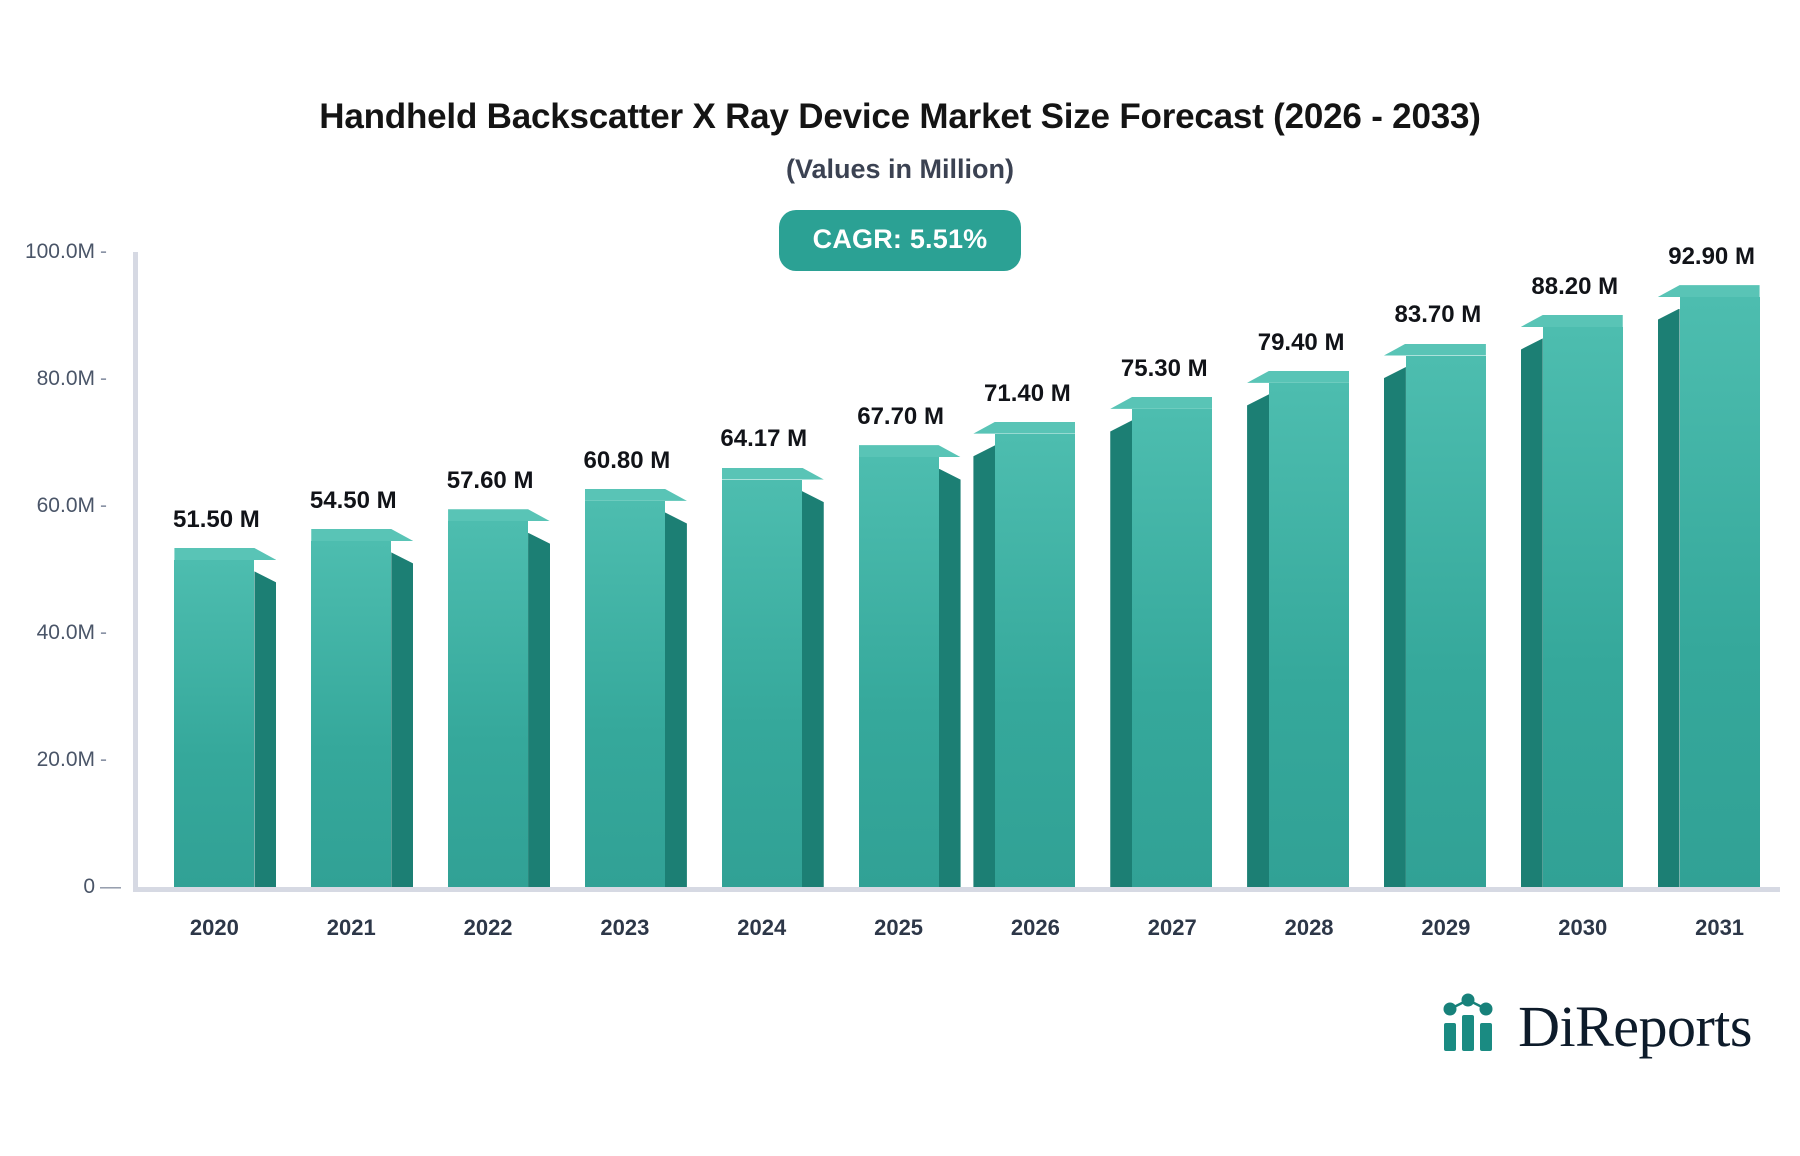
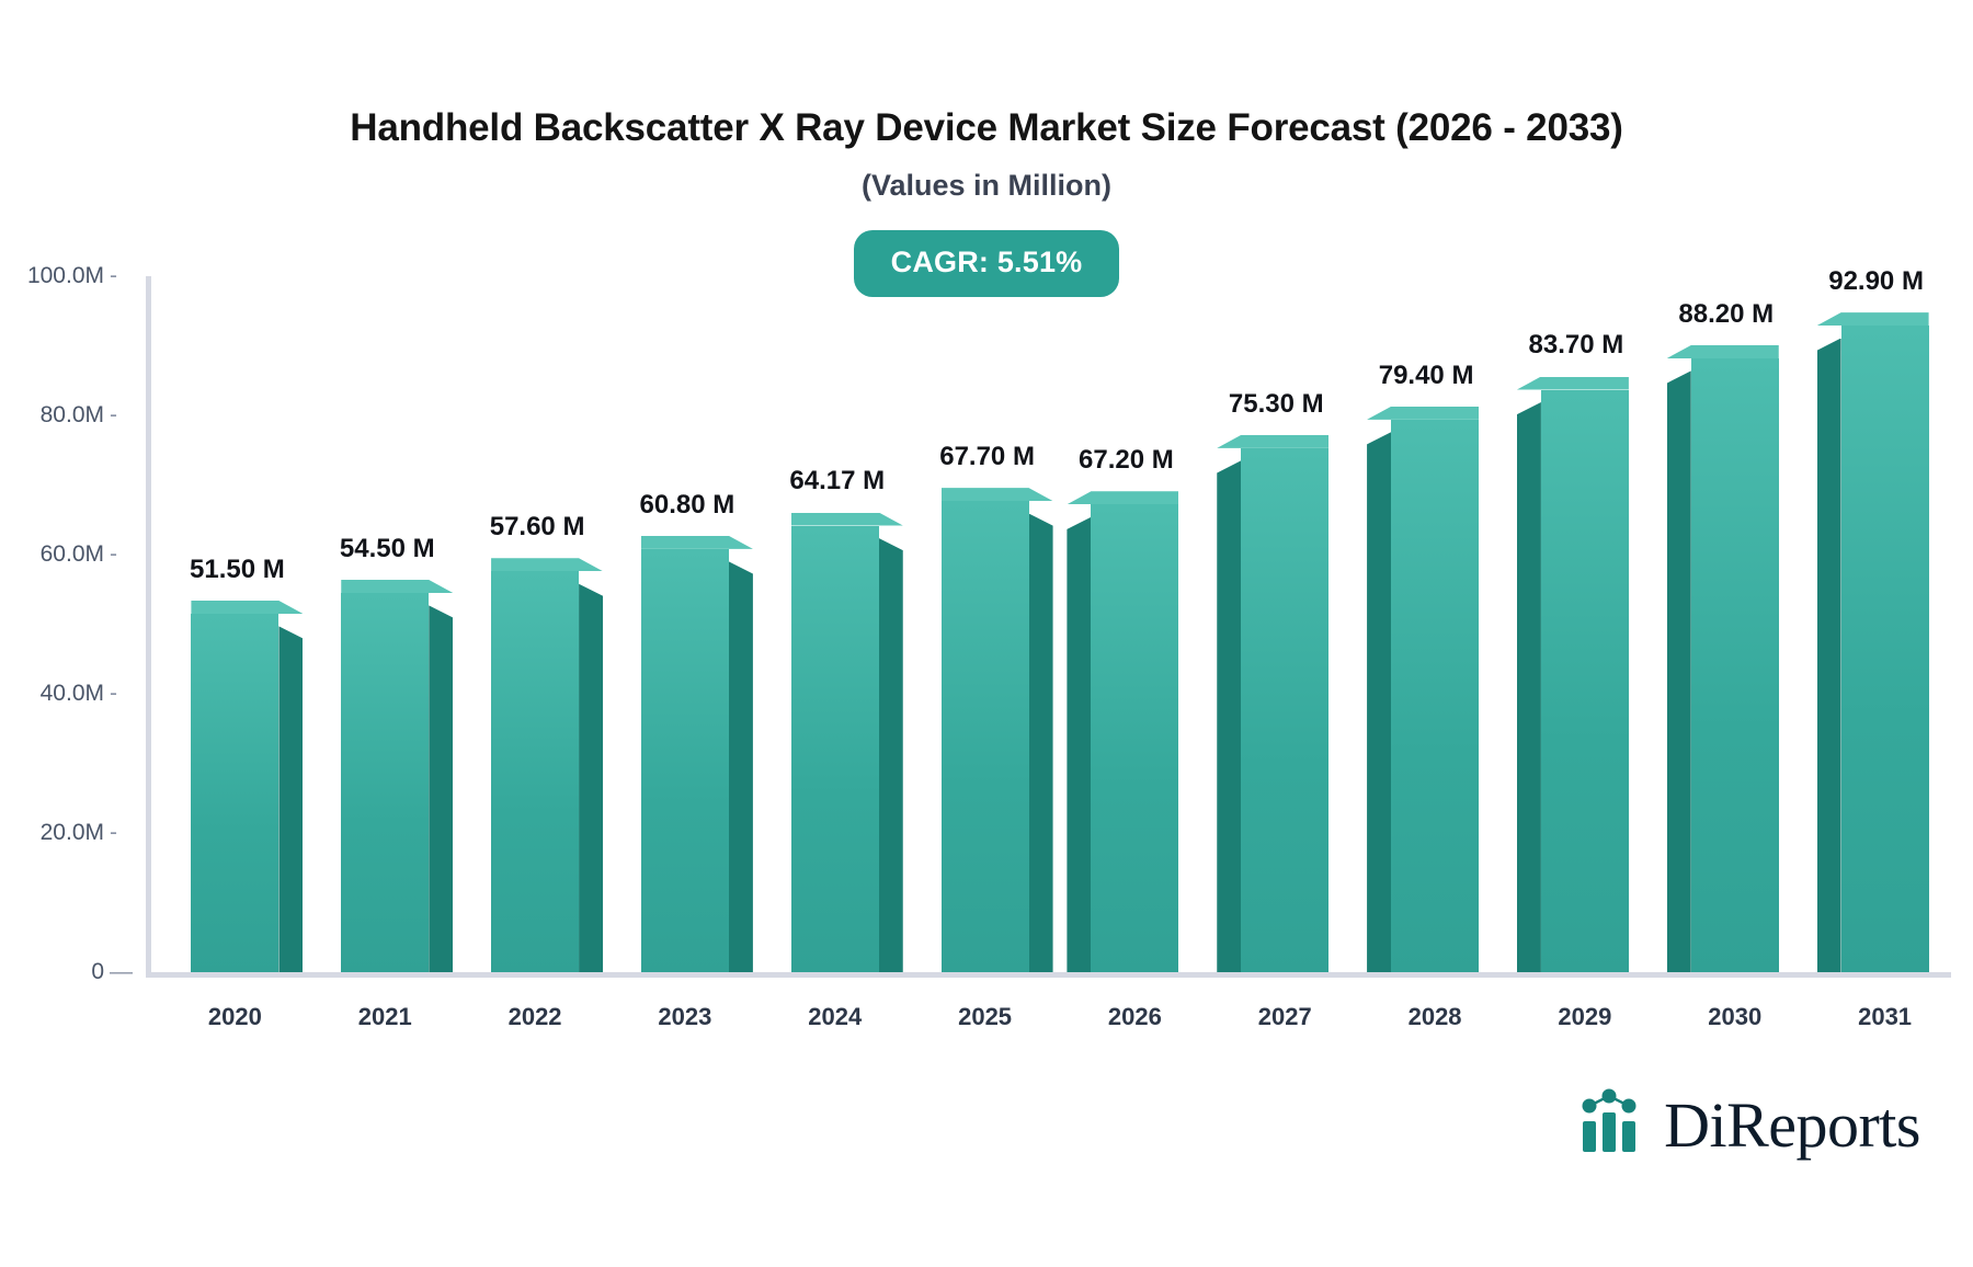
2026: 71.40 -> 67.20
